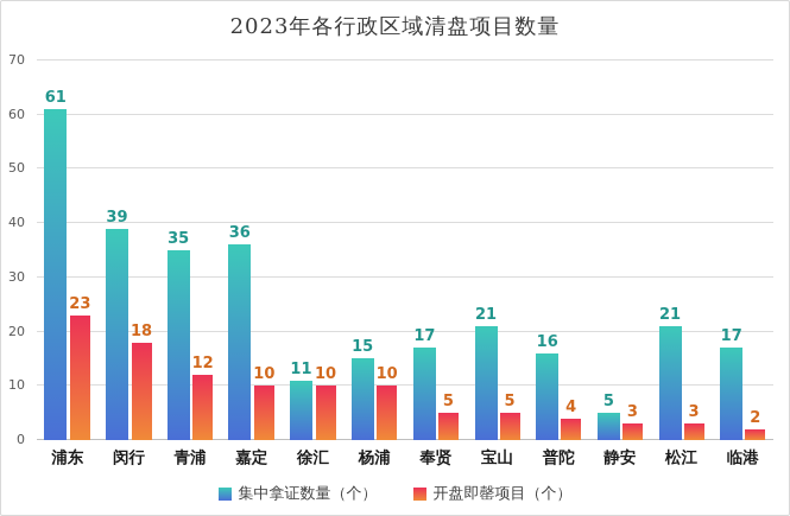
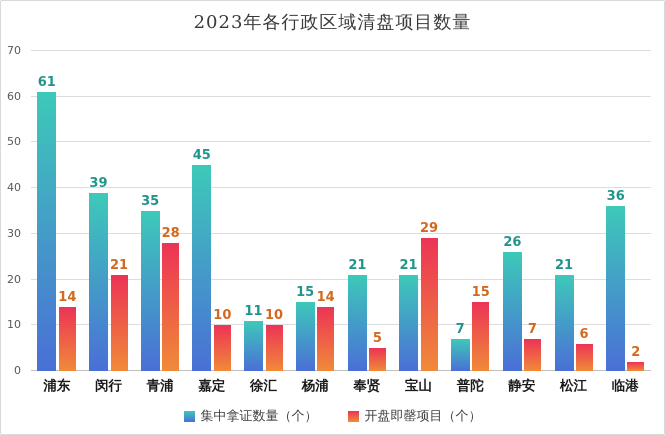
开盘即罄项目（个）/浦东: 23 -> 14
开盘即罄项目（个）/闵行: 18 -> 21
开盘即罄项目（个）/青浦: 12 -> 28
集中拿证数量（个）/嘉定: 36 -> 45
开盘即罄项目（个）/杨浦: 10 -> 14
集中拿证数量（个）/奉贤: 17 -> 21
开盘即罄项目（个）/宝山: 5 -> 29
集中拿证数量（个）/普陀: 16 -> 7
开盘即罄项目（个）/普陀: 4 -> 15
集中拿证数量（个）/静安: 5 -> 26
开盘即罄项目（个）/静安: 3 -> 7
开盘即罄项目（个）/松江: 3 -> 6
集中拿证数量（个）/临港: 17 -> 36
